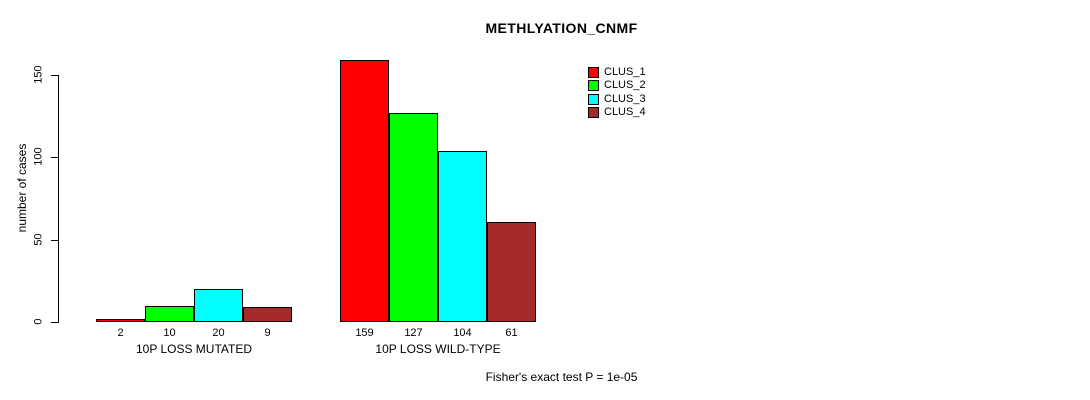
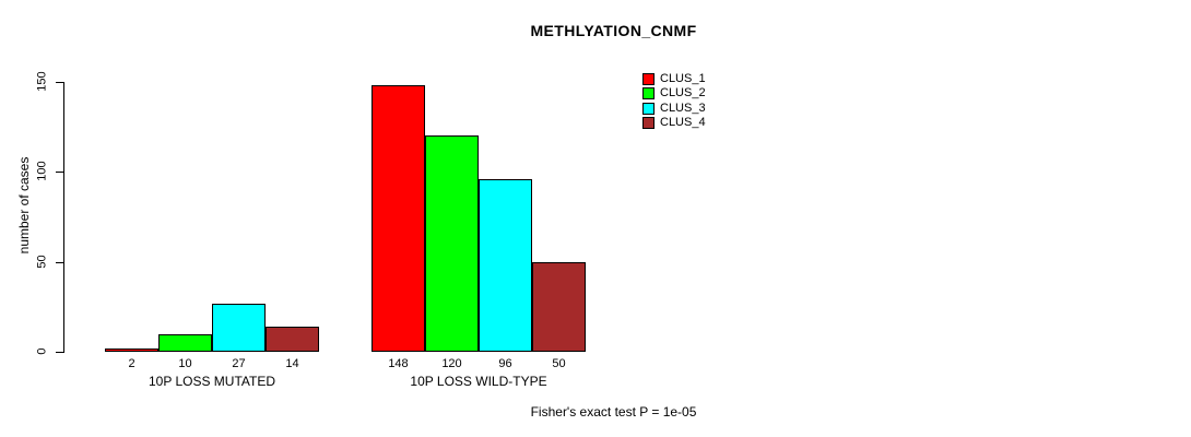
CLUS_3/10P LOSS MUTATED: 20 -> 27
CLUS_4/10P LOSS MUTATED: 9 -> 14
CLUS_1/10P LOSS WILD-TYPE: 159 -> 148
CLUS_2/10P LOSS WILD-TYPE: 127 -> 120
CLUS_3/10P LOSS WILD-TYPE: 104 -> 96
CLUS_4/10P LOSS WILD-TYPE: 61 -> 50
